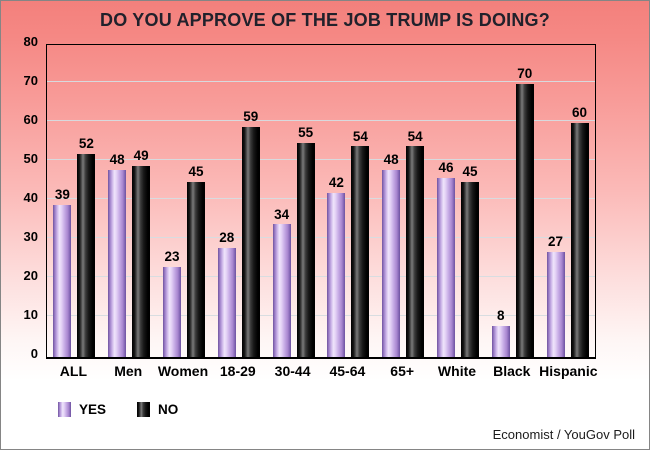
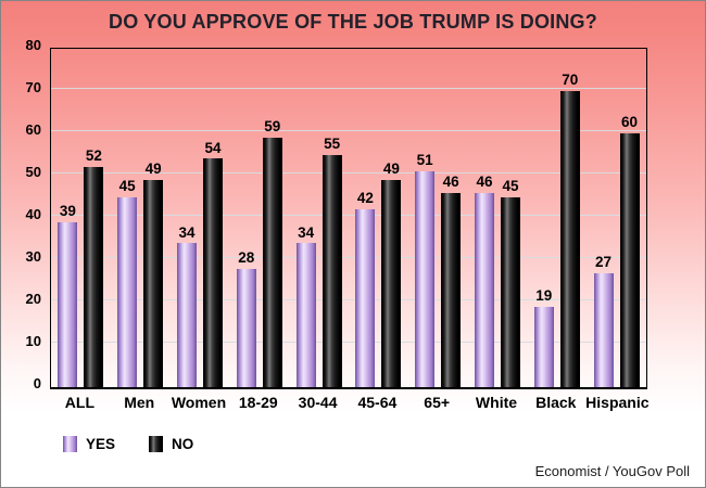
YES/Men: 48 -> 45
YES/Women: 23 -> 34
NO/Women: 45 -> 54
NO/45-64: 54 -> 49
YES/65+: 48 -> 51
NO/65+: 54 -> 46
YES/Black: 8 -> 19
